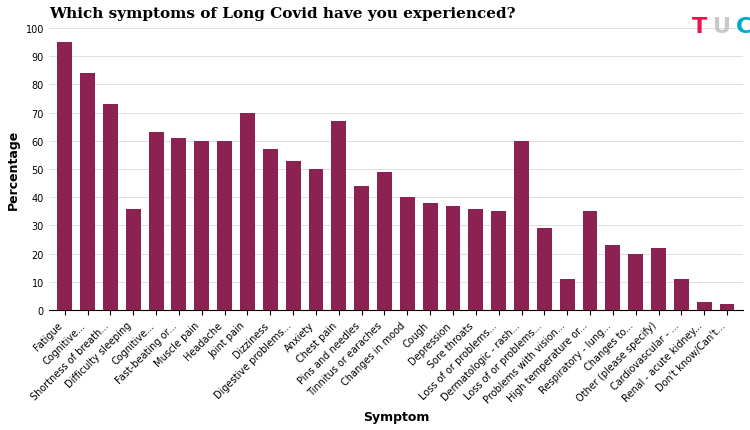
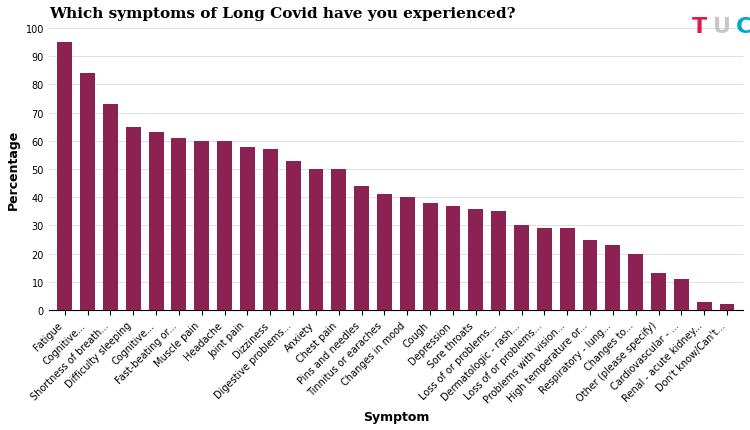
Difficulty sleeping: 36 -> 65
Joint pain: 70 -> 58
Chest pain: 67 -> 50
Tinnitus or earaches: 49 -> 41
Dermatologic - rash...: 60 -> 30
Problems with vision...: 11 -> 29
High temperature or...: 35 -> 25
Other (please specify): 22 -> 13
